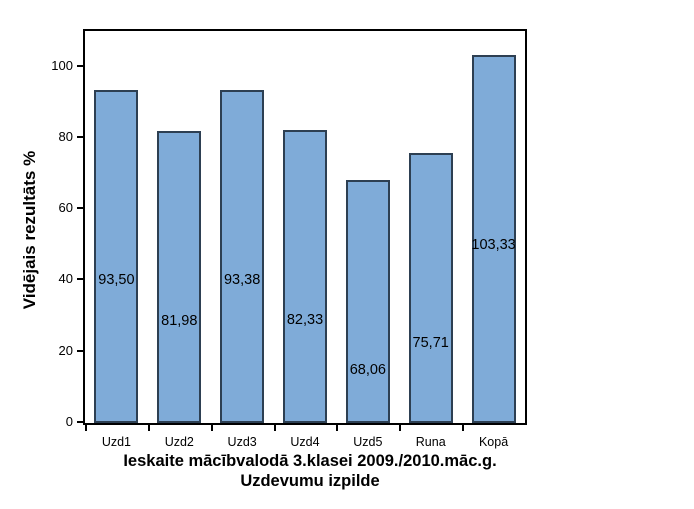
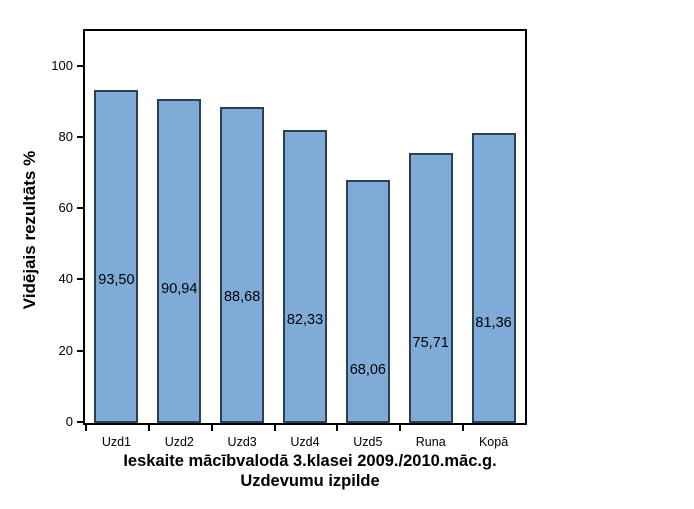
Uzd2: 81,98 -> 90,94
Uzd3: 93,38 -> 88,68
Kopā: 103,33 -> 81,36
